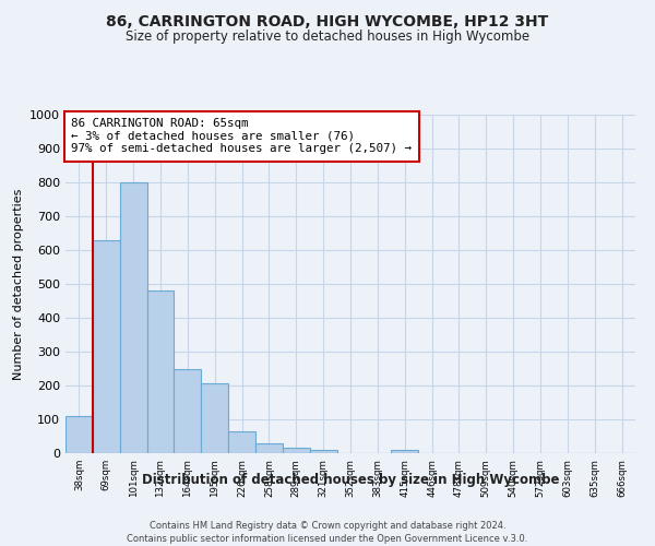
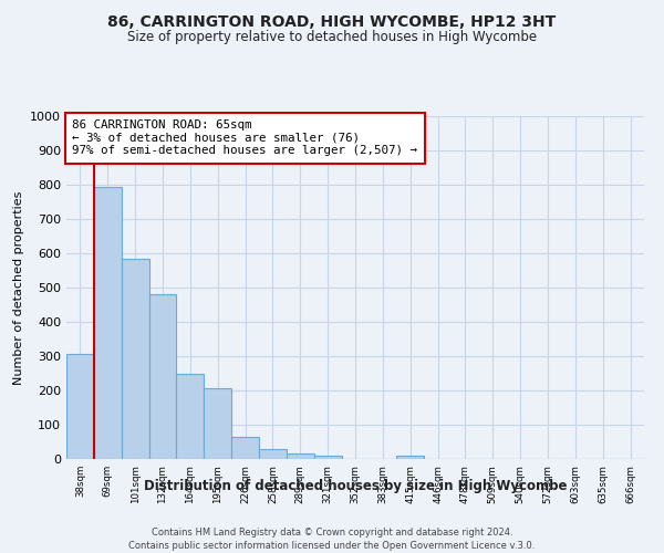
38sqm: 110 -> 305
69sqm: 630 -> 795
101sqm: 800 -> 585
